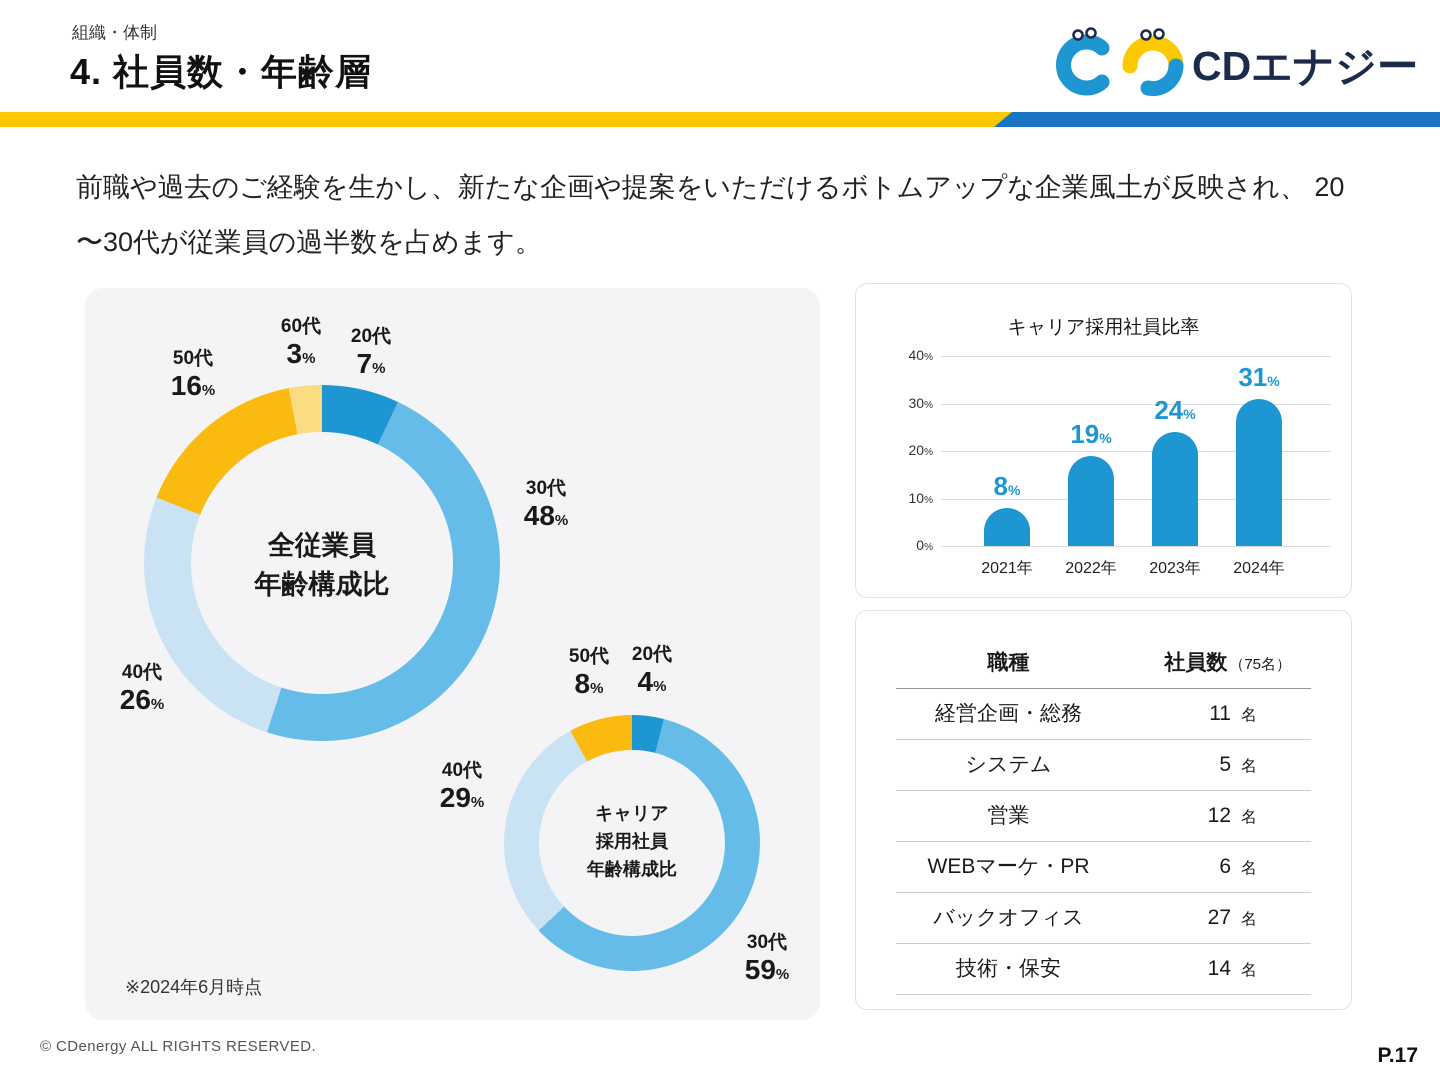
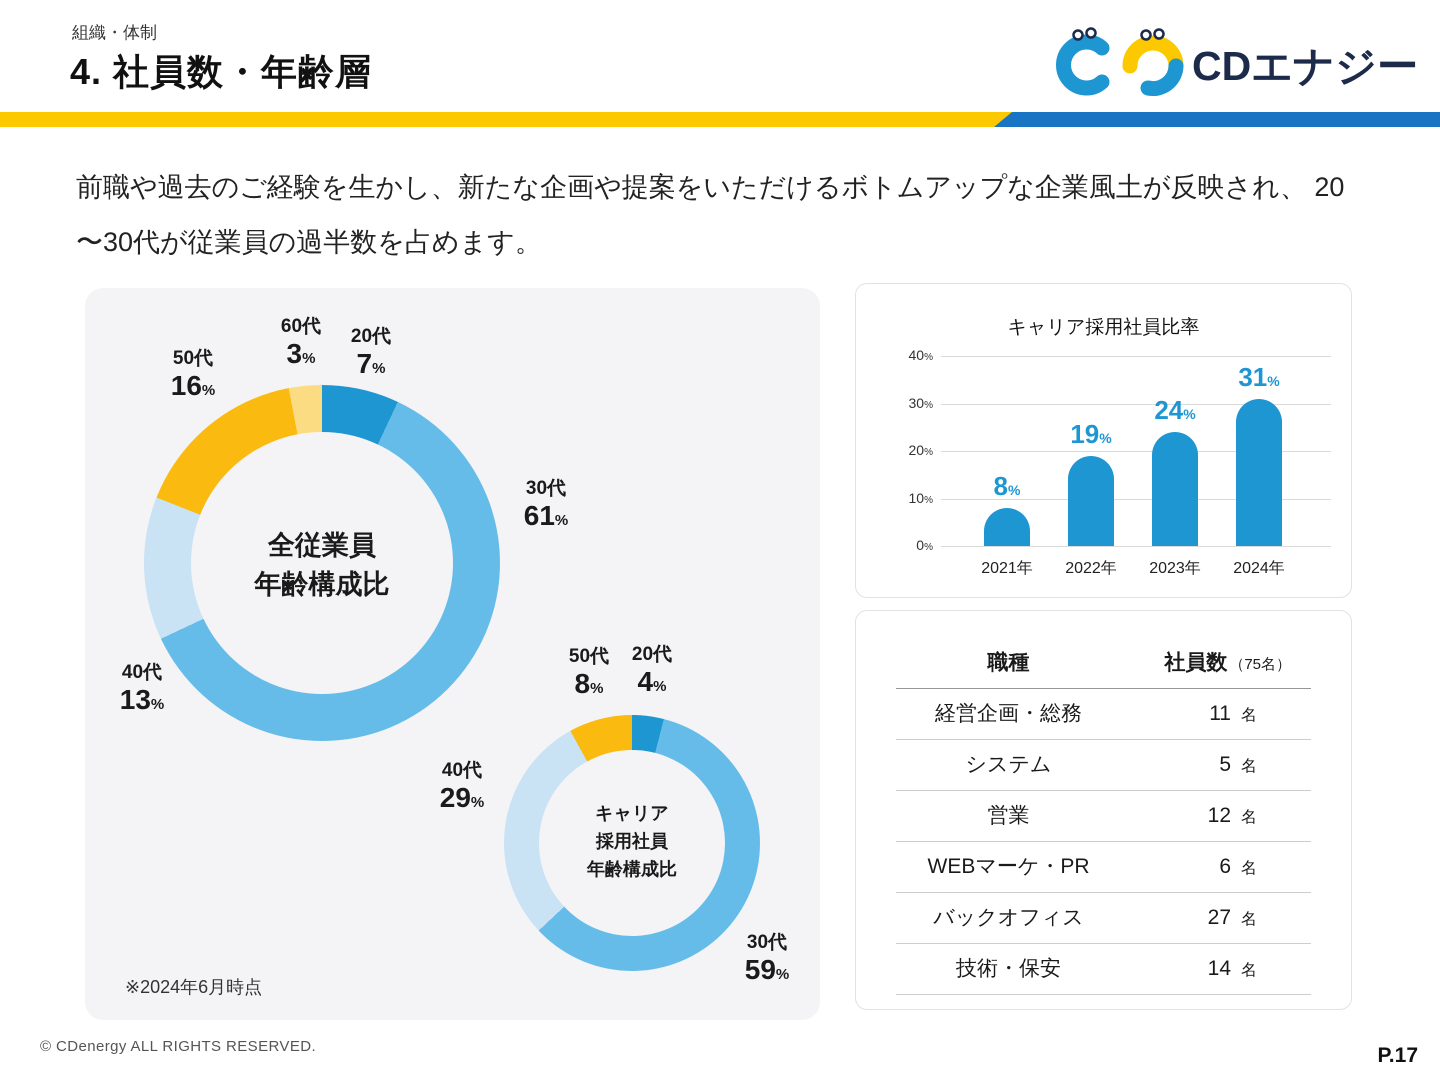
全従業員 年齢構成比/30代: 48 -> 61
全従業員 年齢構成比/40代: 26 -> 13
